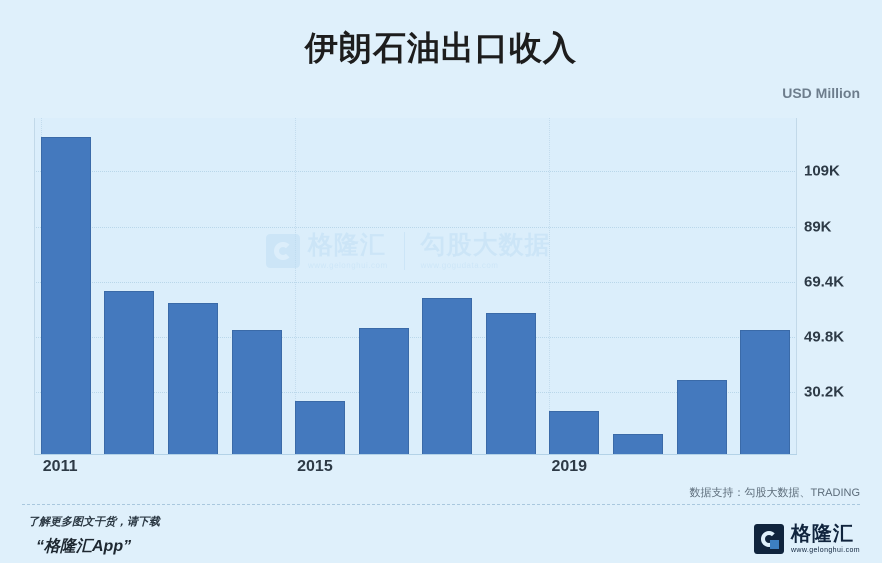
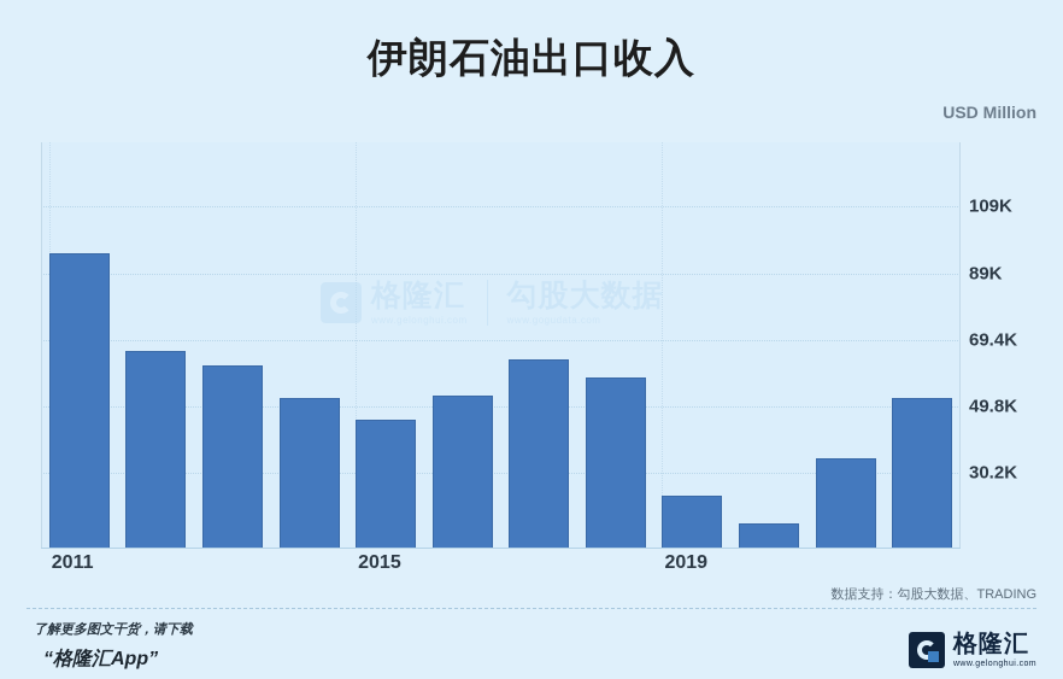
2011: 121K -> 95K
2015: 27K -> 46K
